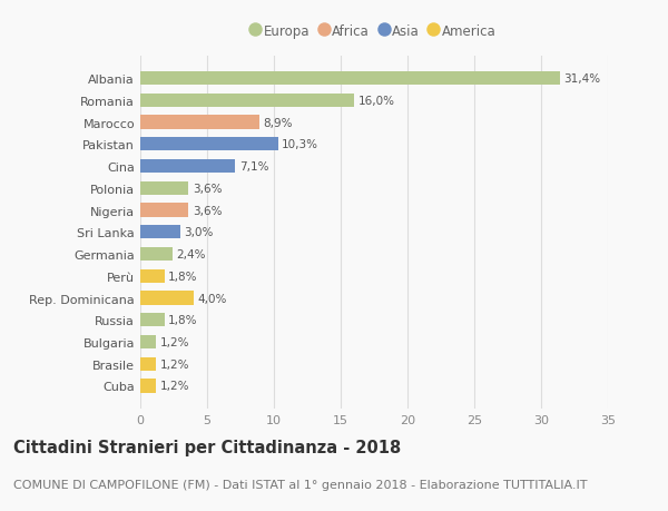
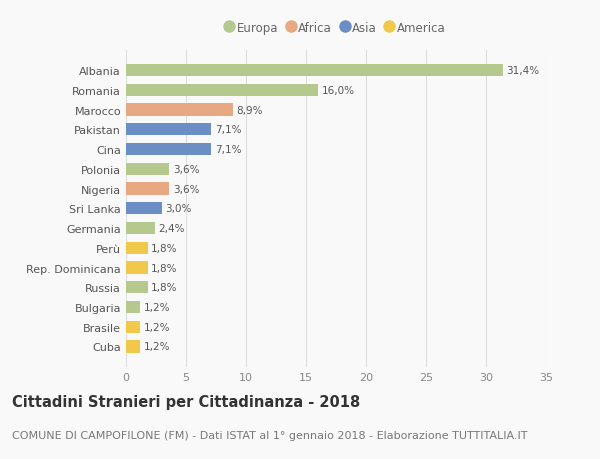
Pakistan: 10,3% -> 7,1%
Rep. Dominicana: 4,0% -> 1,8%
